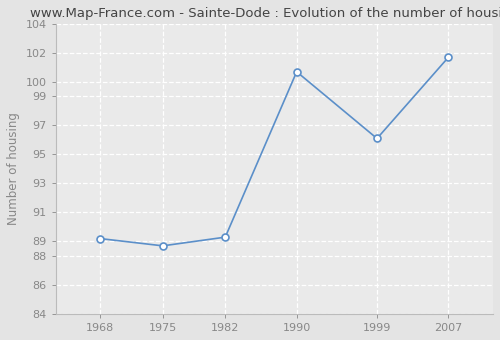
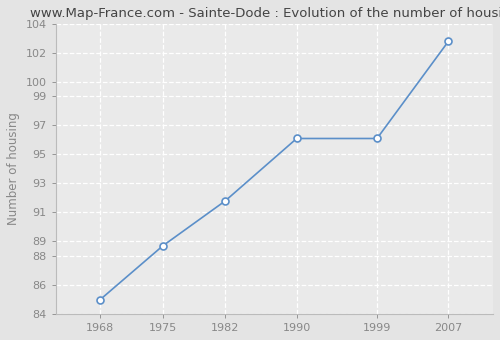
1968: 89.2 -> 85.0
1982: 89.3 -> 91.8
1990: 100.7 -> 96.1
2007: 101.7 -> 102.8
